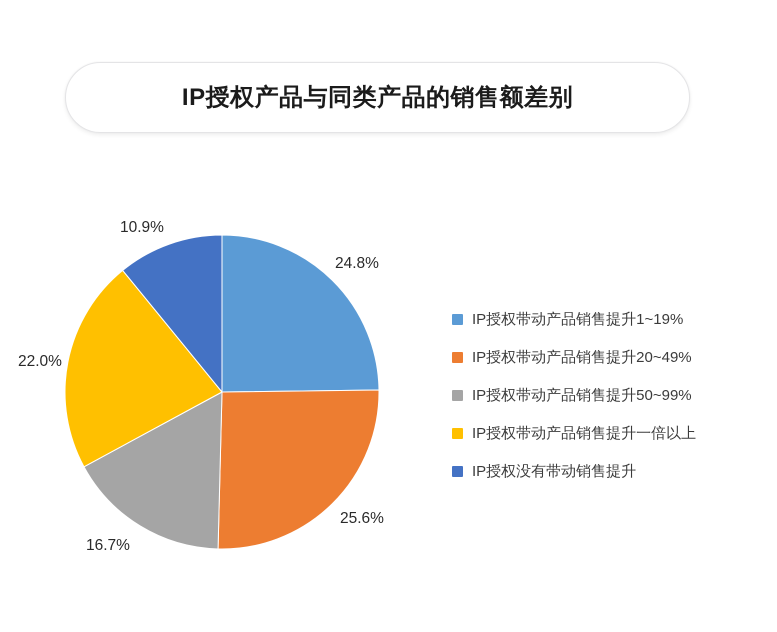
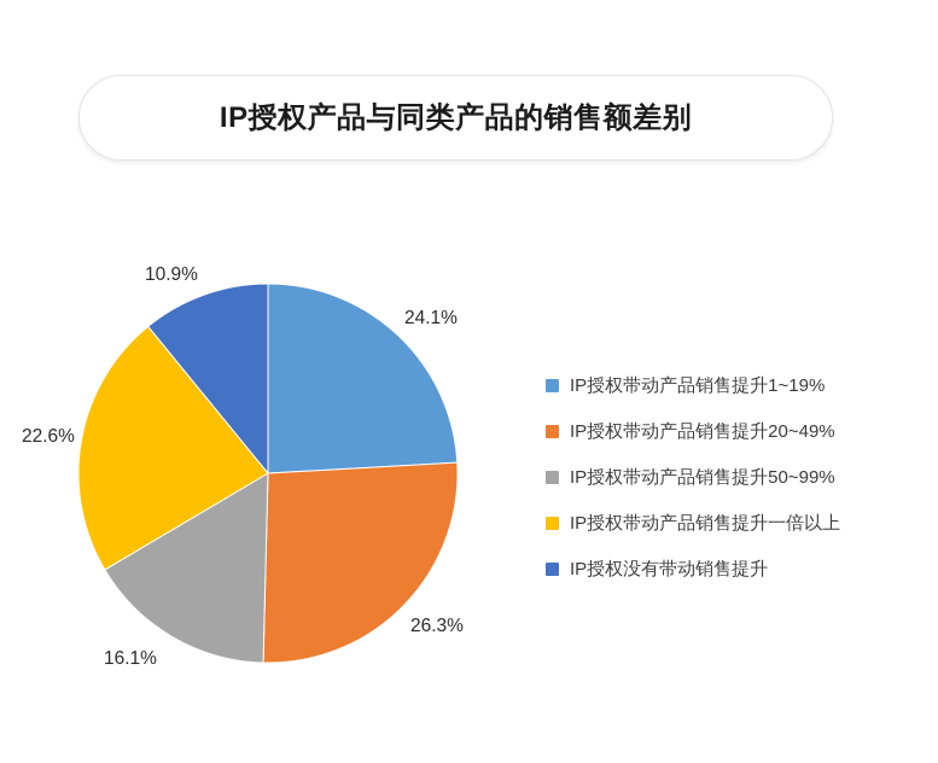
IP授权带动产品销售提升1~19%: 24.8% -> 24.1%
IP授权带动产品销售提升20~49%: 25.6% -> 26.3%
IP授权带动产品销售提升50~99%: 16.7% -> 16.1%
IP授权带动产品销售提升一倍以上: 22.0% -> 22.6%
